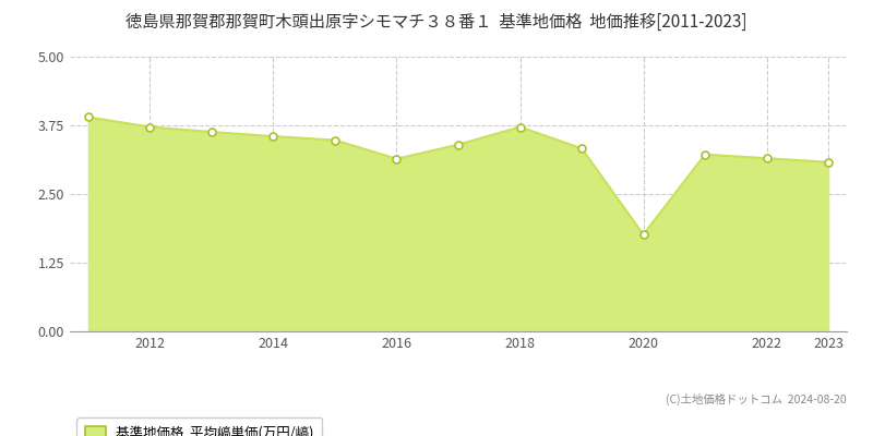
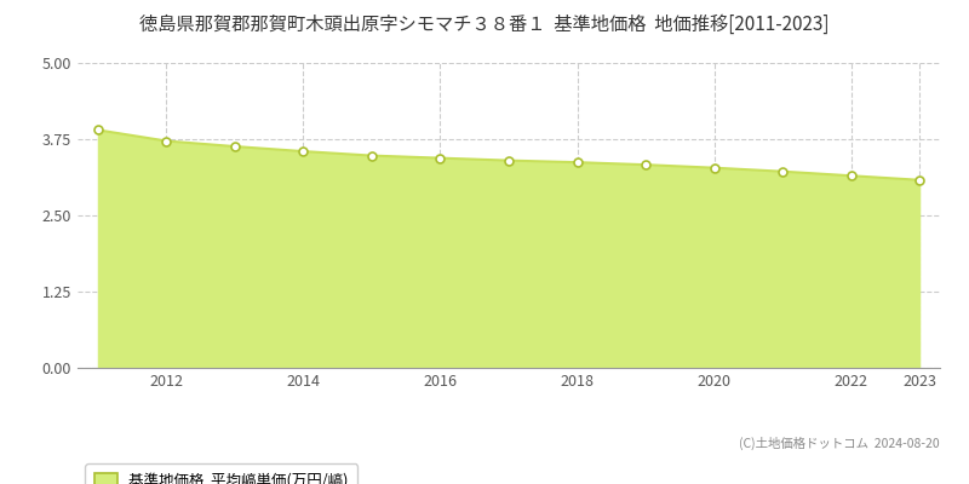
2016: 3.14 -> 3.44
2018: 3.72 -> 3.37
2020: 1.76 -> 3.28
